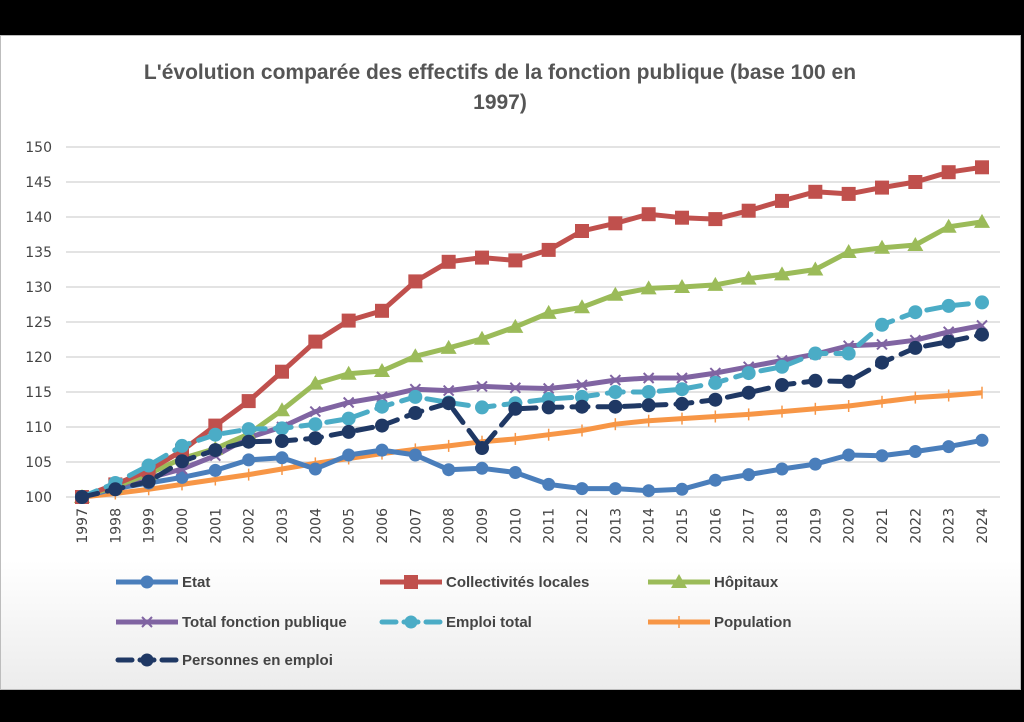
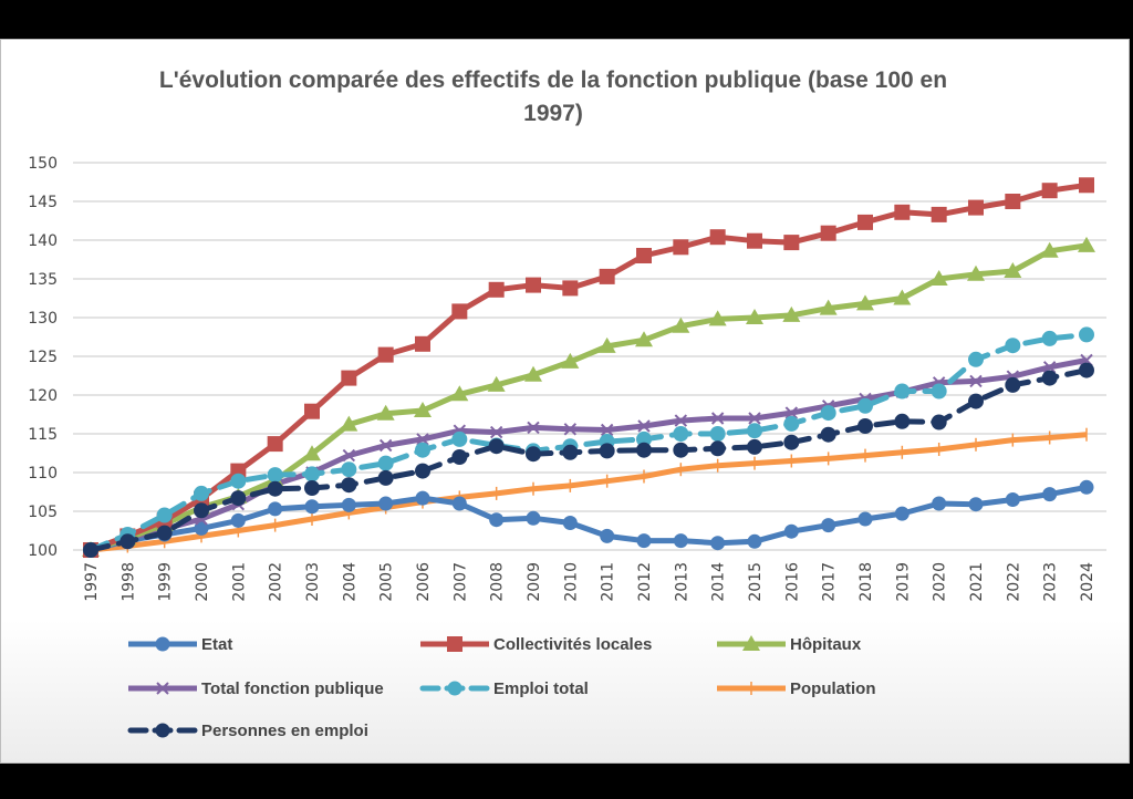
Etat/2004: 104 -> 106
Personnes en emploi/2009: 107 -> 112
